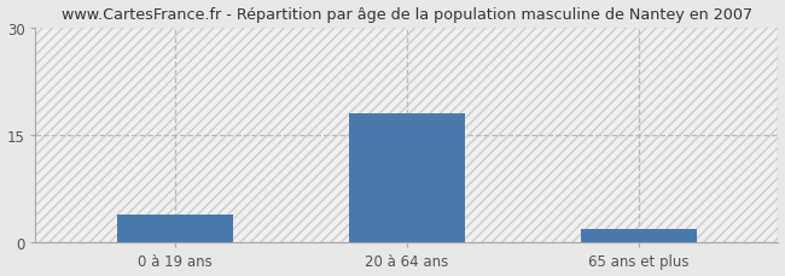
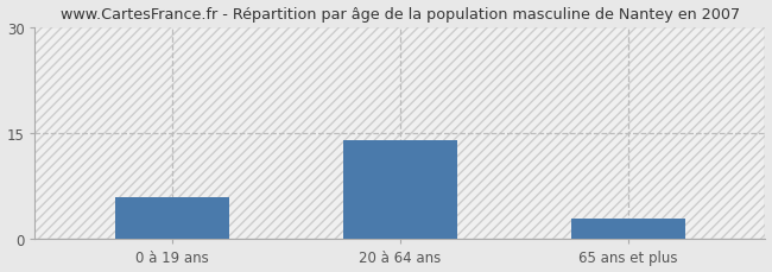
0 à 19 ans: 4 -> 6
20 à 64 ans: 18 -> 14
65 ans et plus: 2 -> 3
